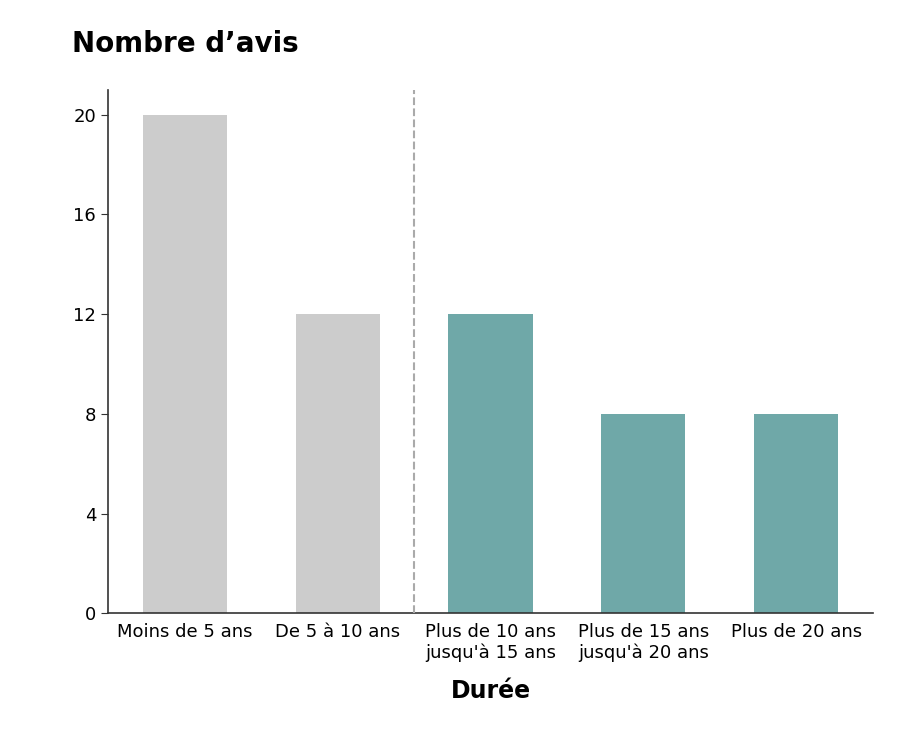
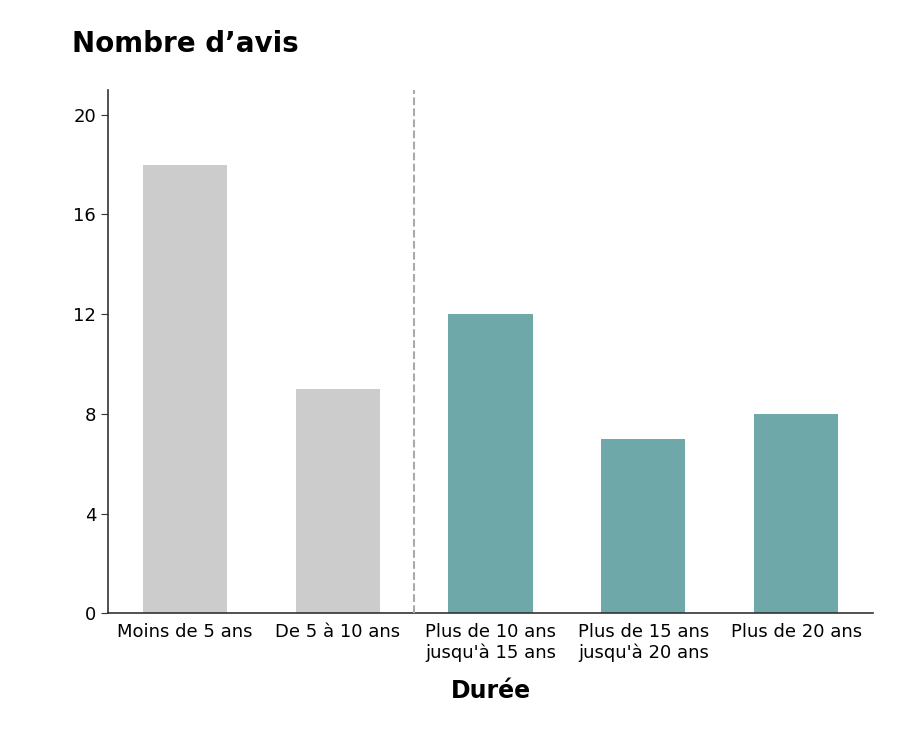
Moins de 5 ans: 20 -> 18
De 5 à 10 ans: 12 -> 9
Plus de 15 ans jusqu'à 20 ans: 8 -> 7
